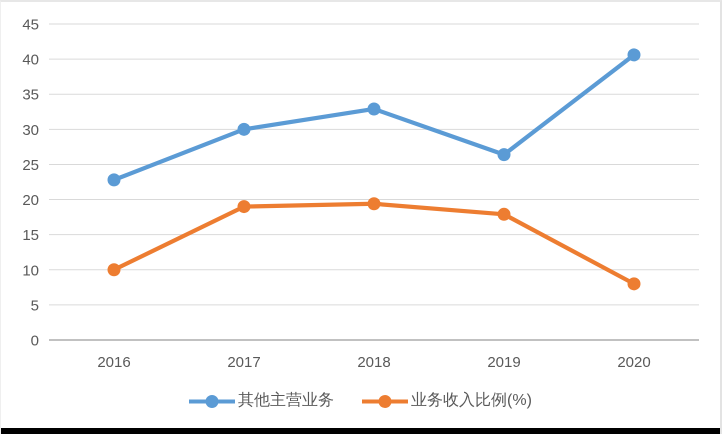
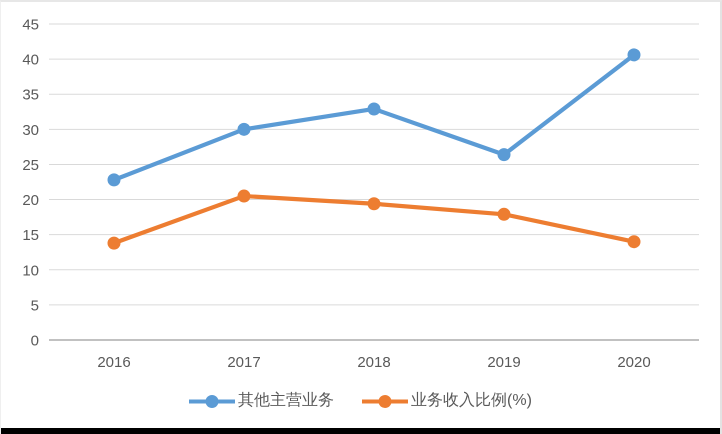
业务收入比例(%)/2016: 10 -> 14
业务收入比例(%)/2017: 19 -> 20
业务收入比例(%)/2020: 8 -> 14
